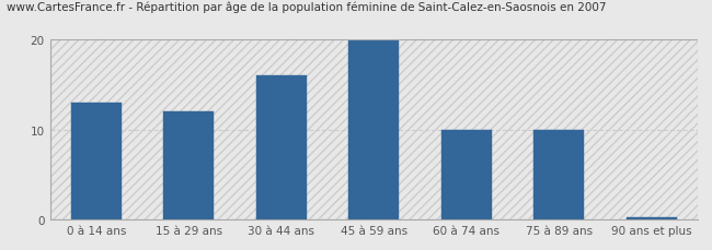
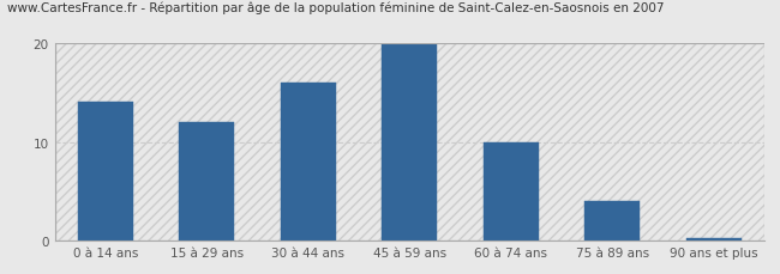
0 à 14 ans: 13.0 -> 14.0
75 à 89 ans: 10.0 -> 4.0
